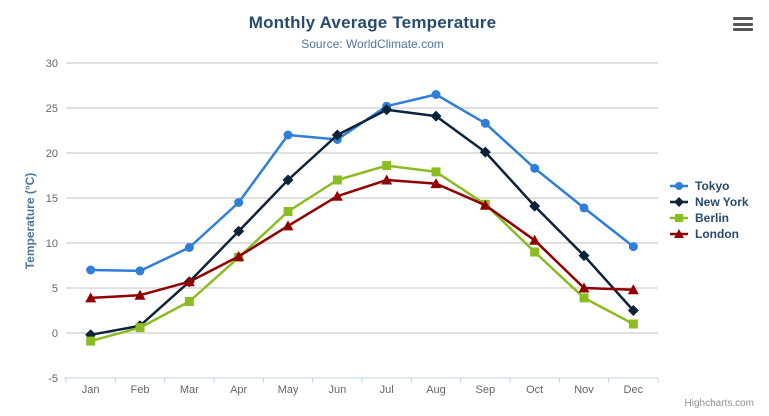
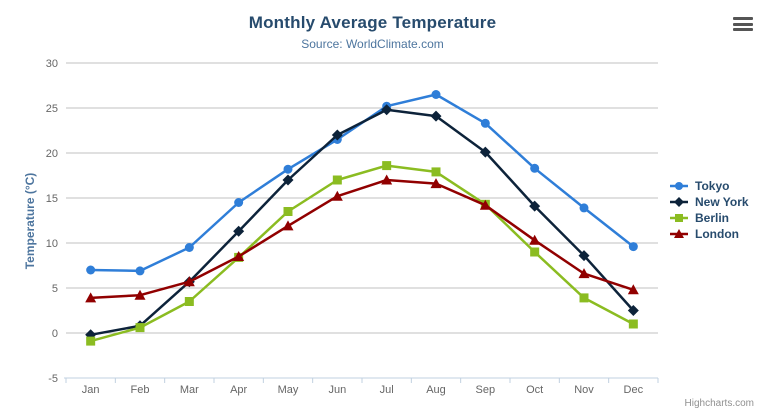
Tokyo/May: 22 -> 18
London/Nov: 5 -> 7
